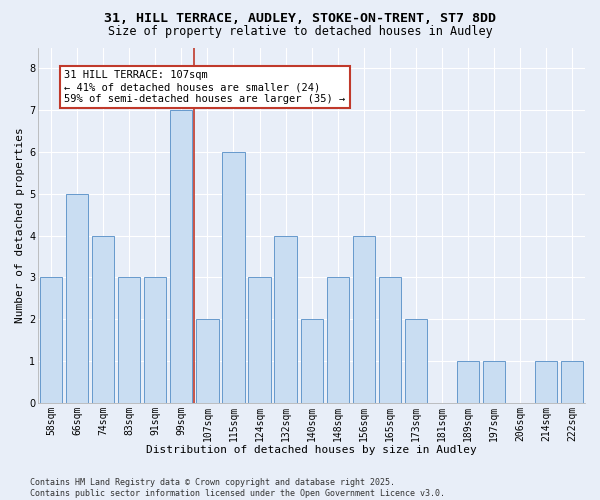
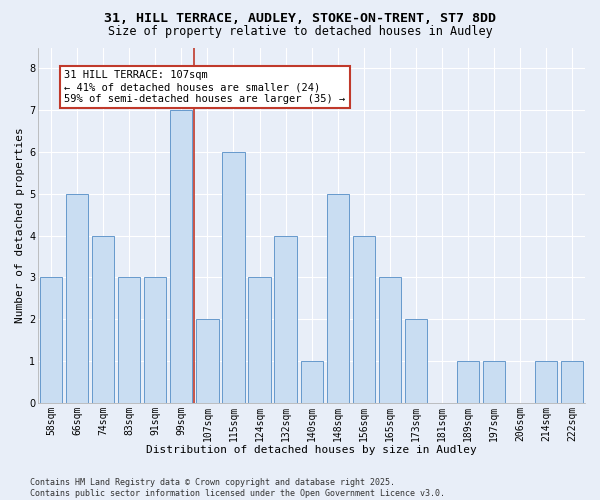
140sqm: 2 -> 1
148sqm: 3 -> 5
